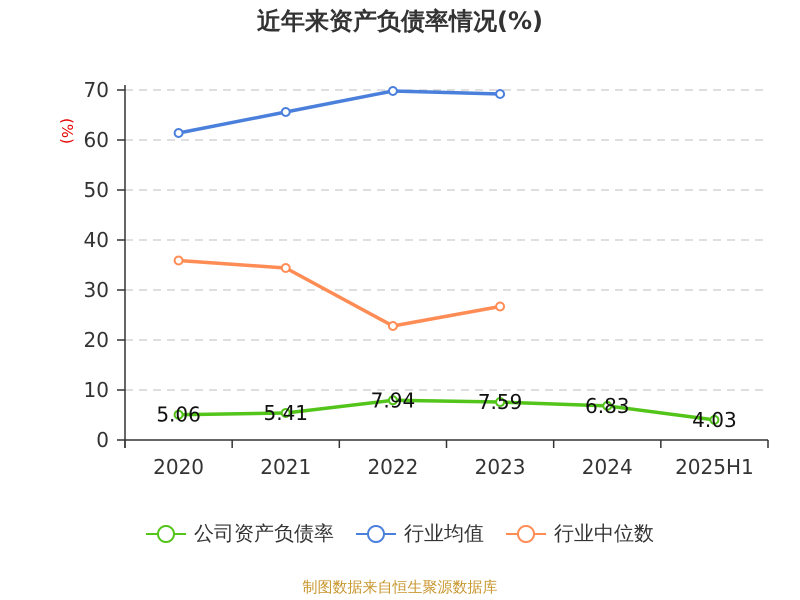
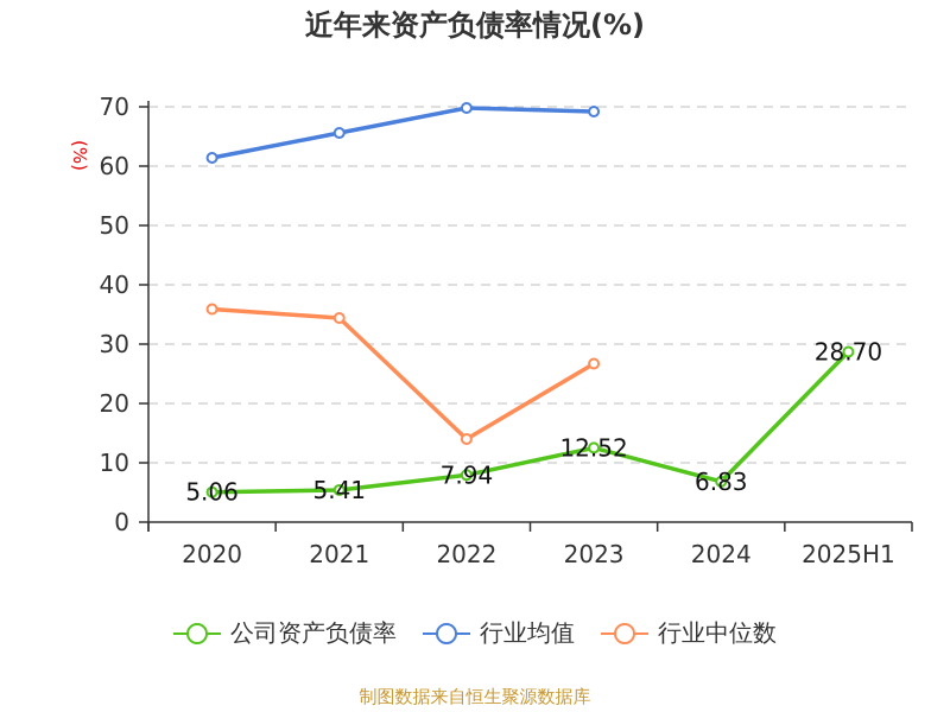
行业中位数/2022: 23 -> 14
公司资产负债率/2023: 7.59 -> 12.52
公司资产负债率/2025H1: 4.03 -> 28.70
